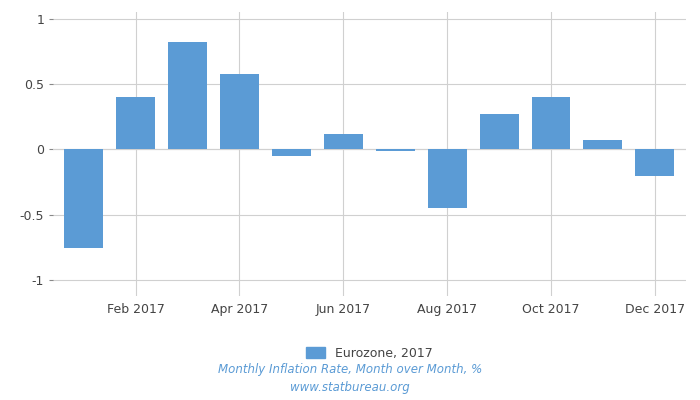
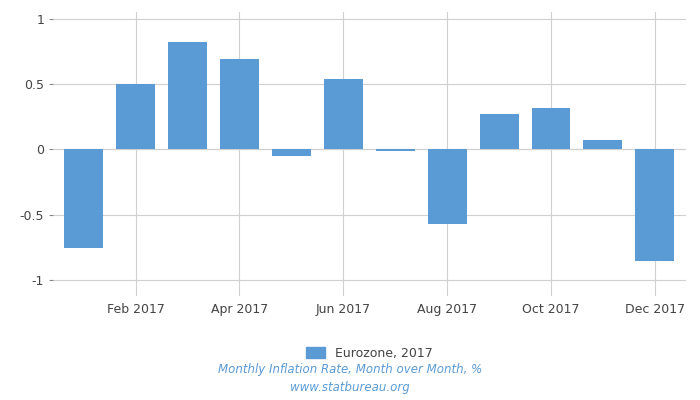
Feb 2017: 0.40 -> 0.50
Apr 2017: 0.58 -> 0.69
Jun 2017: 0.12 -> 0.54
Aug 2017: -0.45 -> -0.57
Oct 2017: 0.40 -> 0.32
Dec 2017: -0.20 -> -0.85
